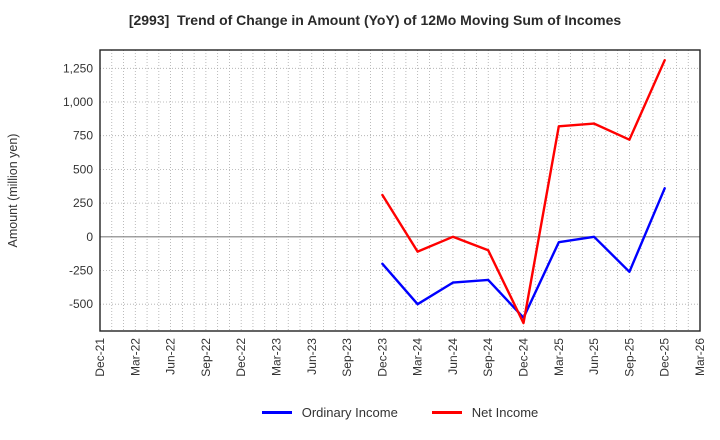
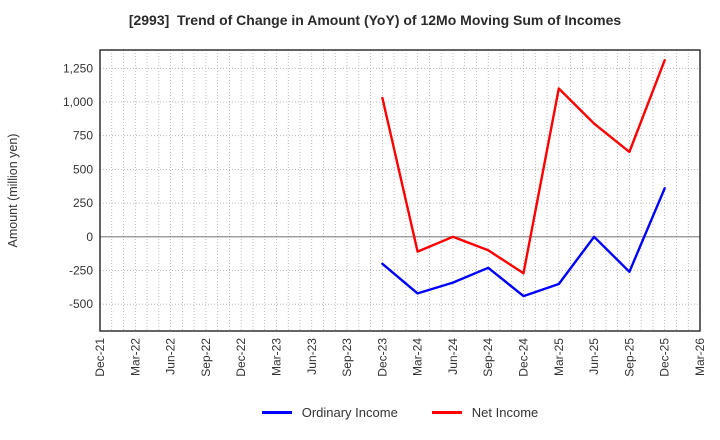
Net Income/Dec-23: 310 -> 1030
Ordinary Income/Mar-24: -500 -> -420
Ordinary Income/Sep-24: -320 -> -230
Ordinary Income/Dec-24: -600 -> -440
Net Income/Dec-24: -640 -> -270
Ordinary Income/Mar-25: -40 -> -350
Net Income/Mar-25: 820 -> 1100
Net Income/Sep-25: 720 -> 630
